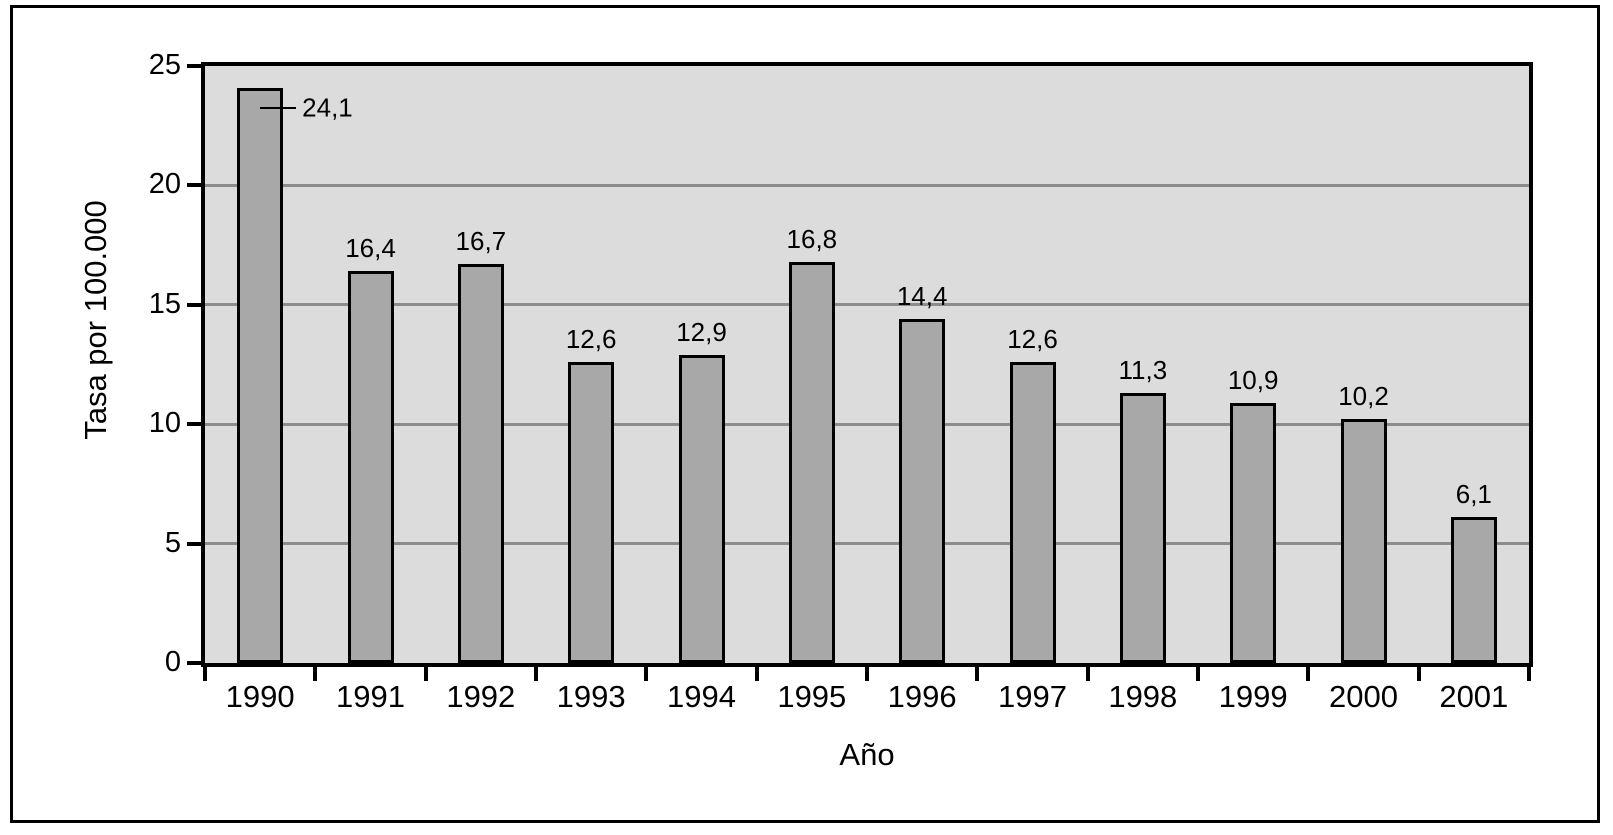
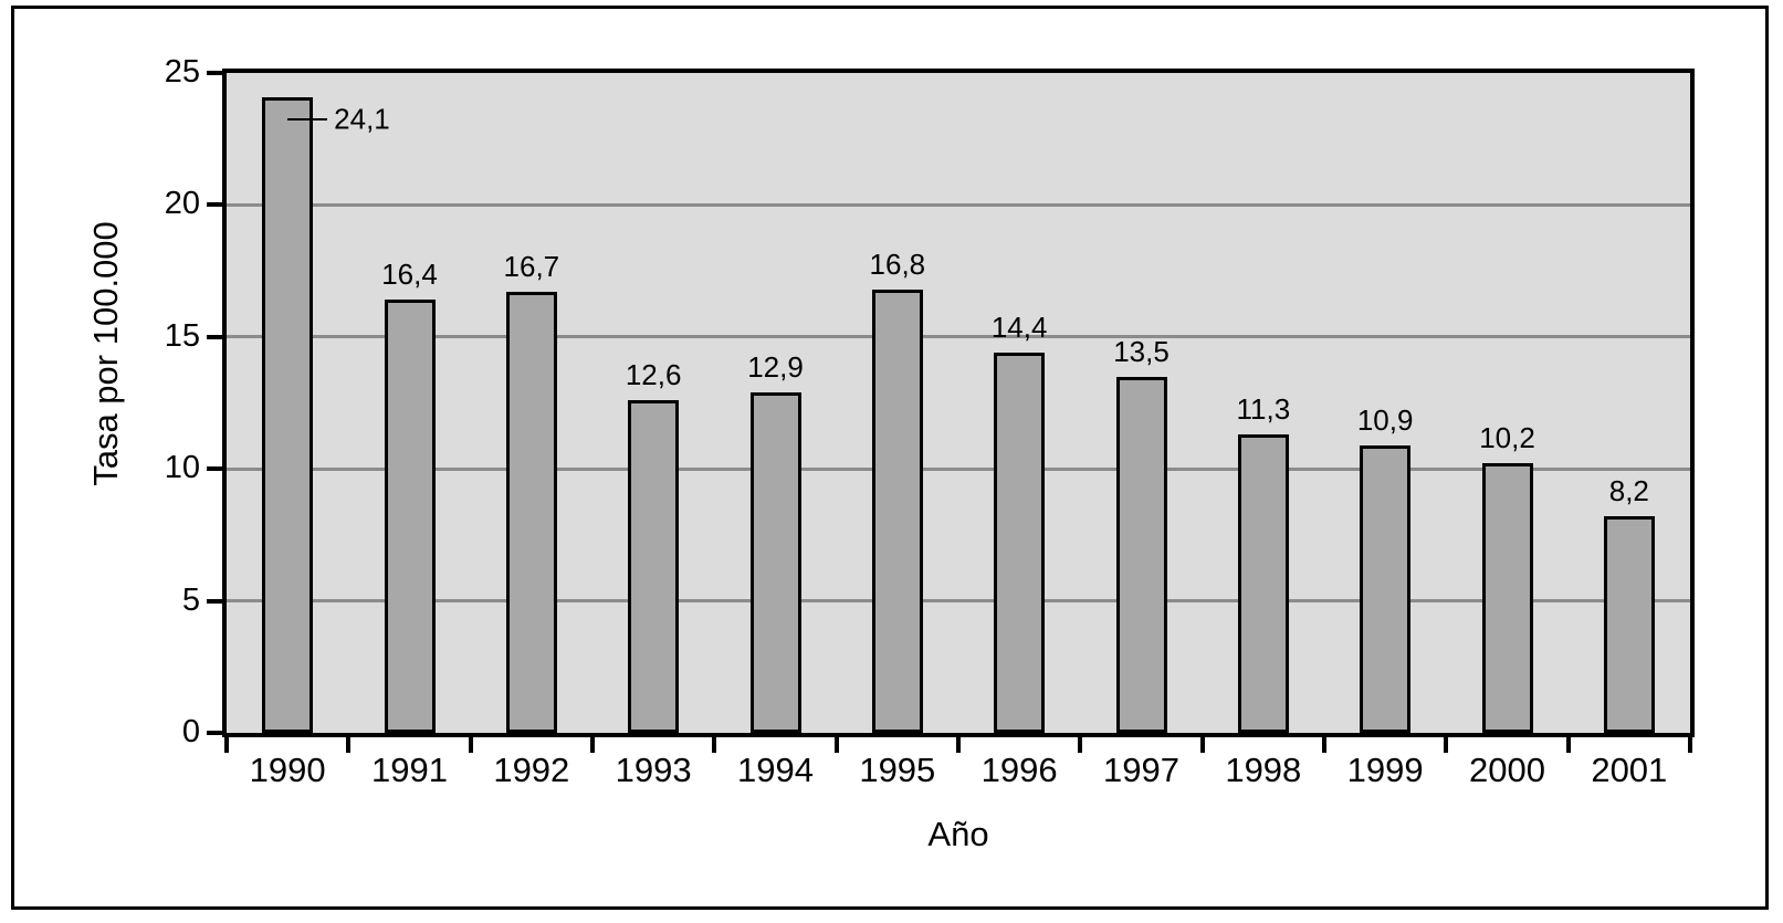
1997: 12,6 -> 13,5
2001: 6,1 -> 8,2
